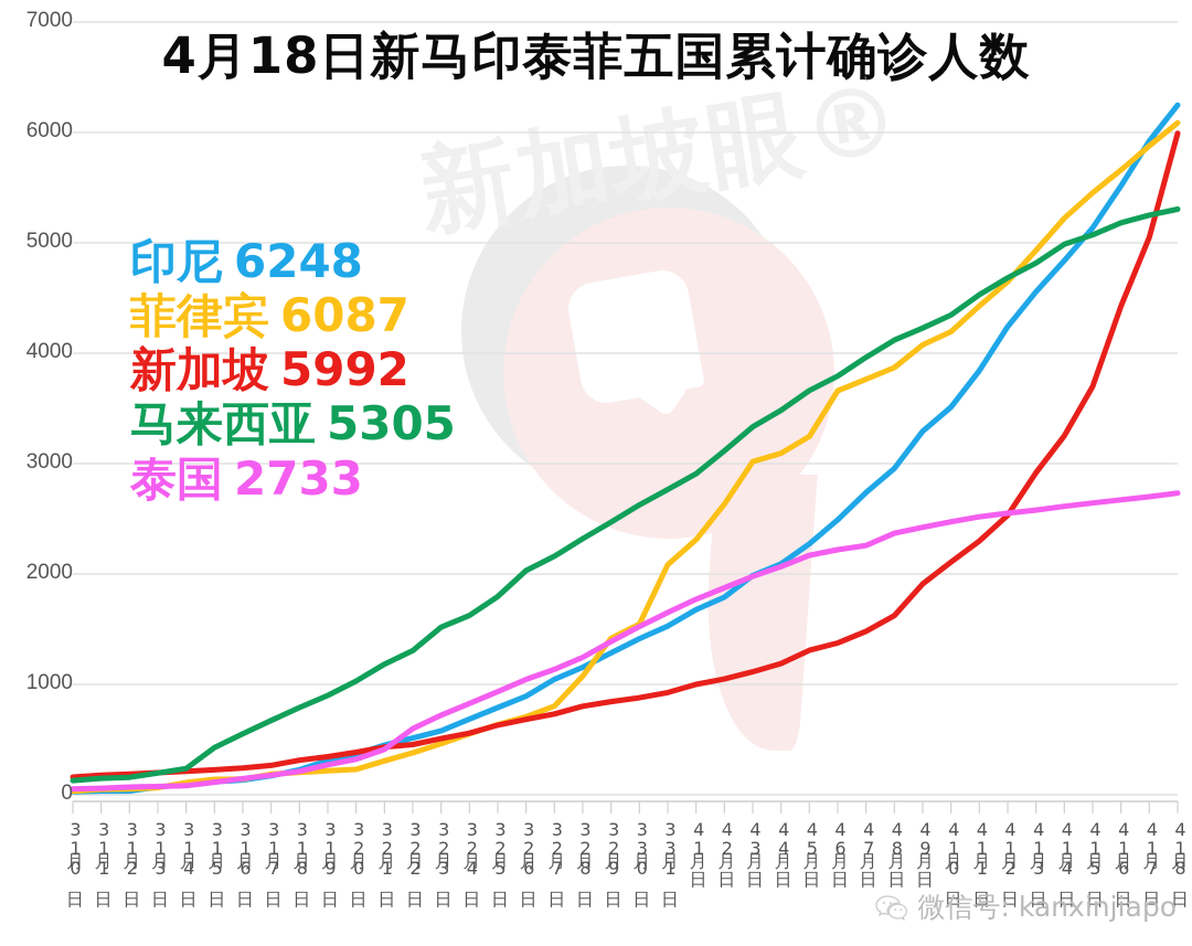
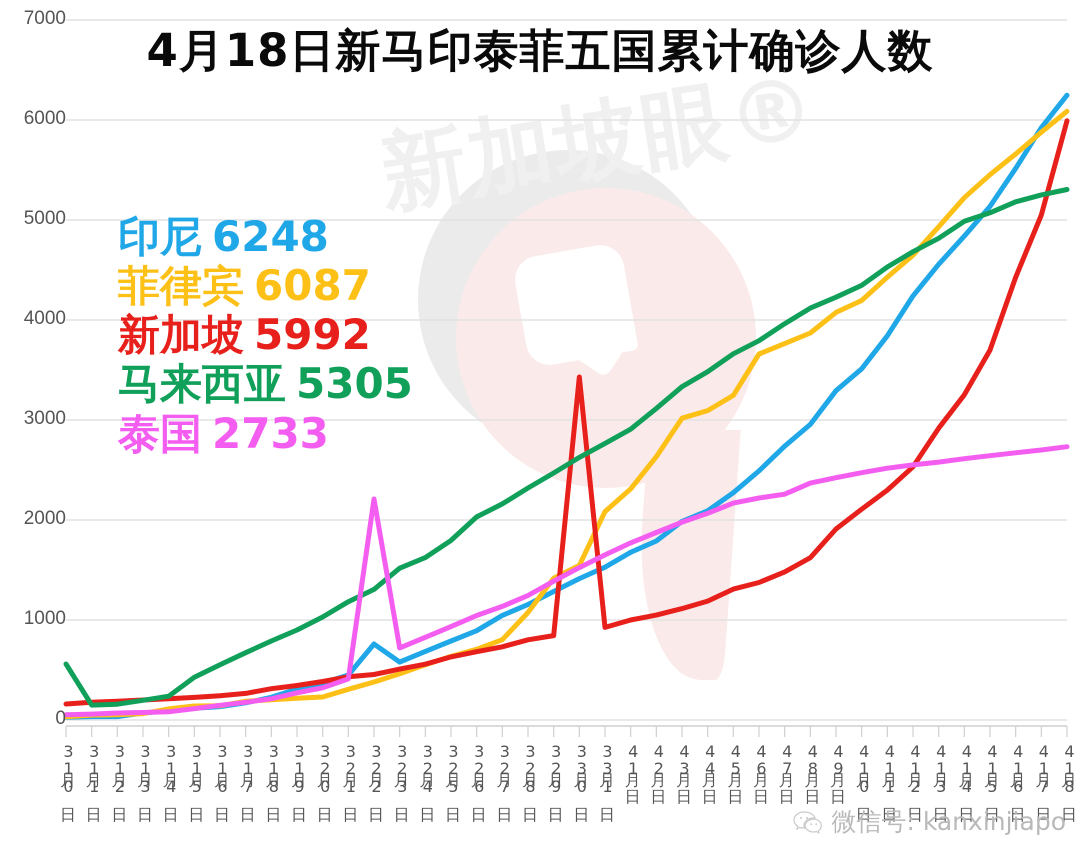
马来西亚/3月10日: 130 -> 560
印尼/3月22日: 510 -> 760
泰国/3月22日: 600 -> 2210
新加坡/3月30日: 880 -> 3430
